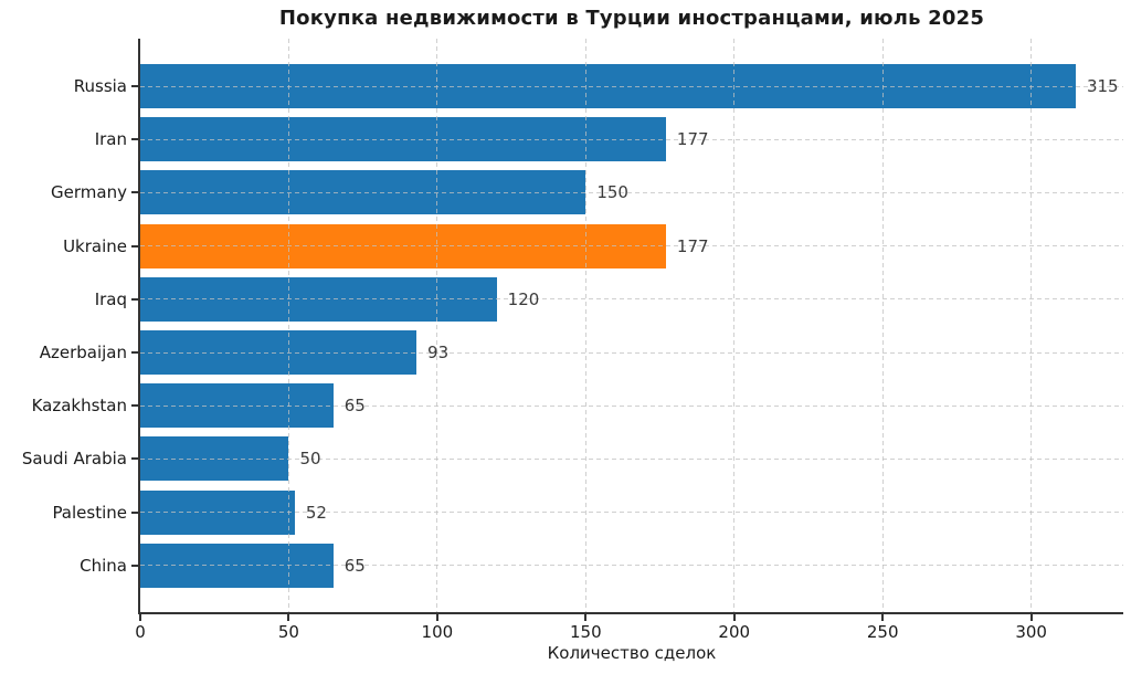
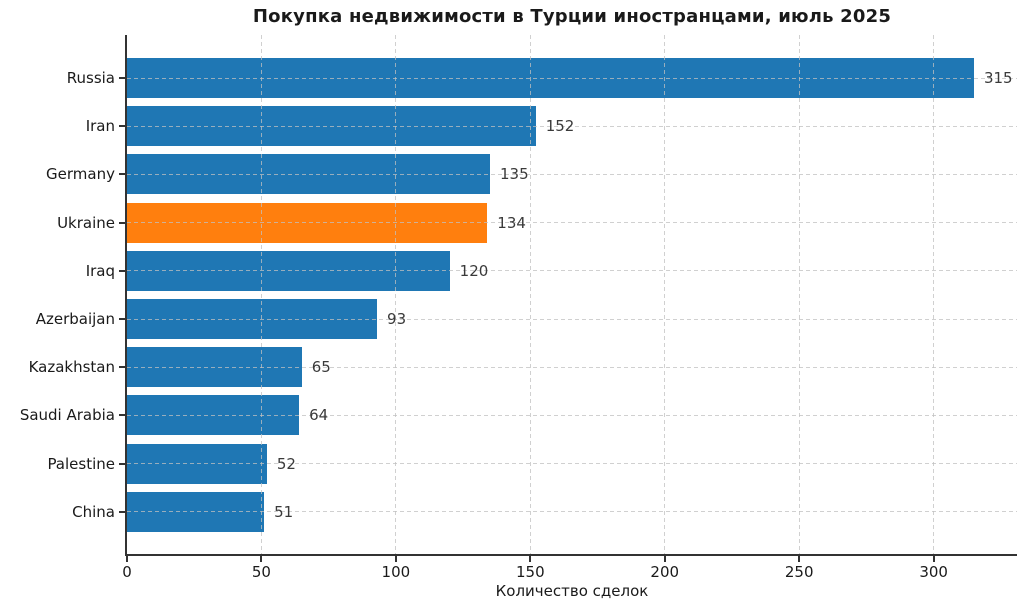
Iran: 177 -> 152
Germany: 150 -> 135
Ukraine: 177 -> 134
Saudi Arabia: 50 -> 64
China: 65 -> 51
